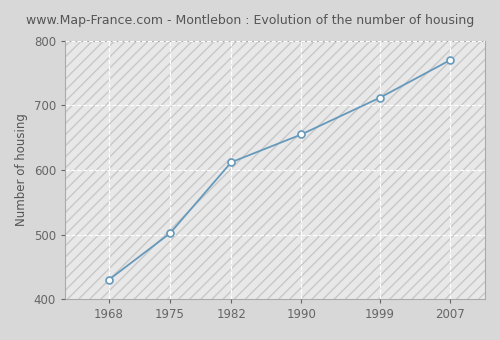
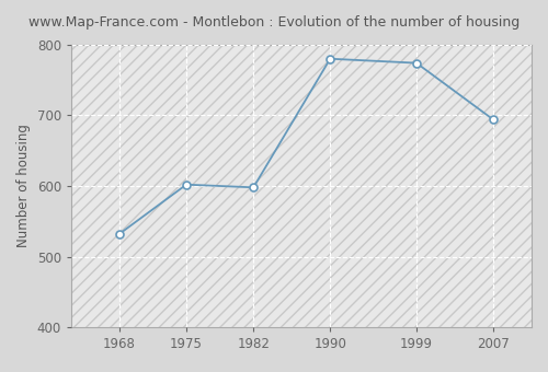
1968: 430 -> 532
1975: 502 -> 602
1982: 612 -> 598
1990: 655 -> 780
1999: 712 -> 774
2007: 770 -> 694
